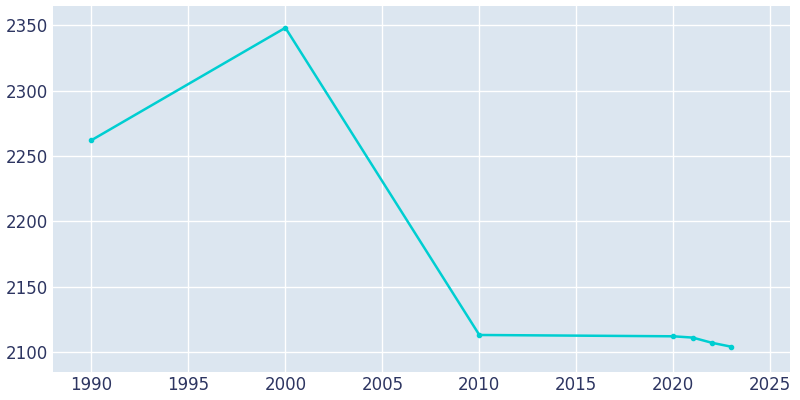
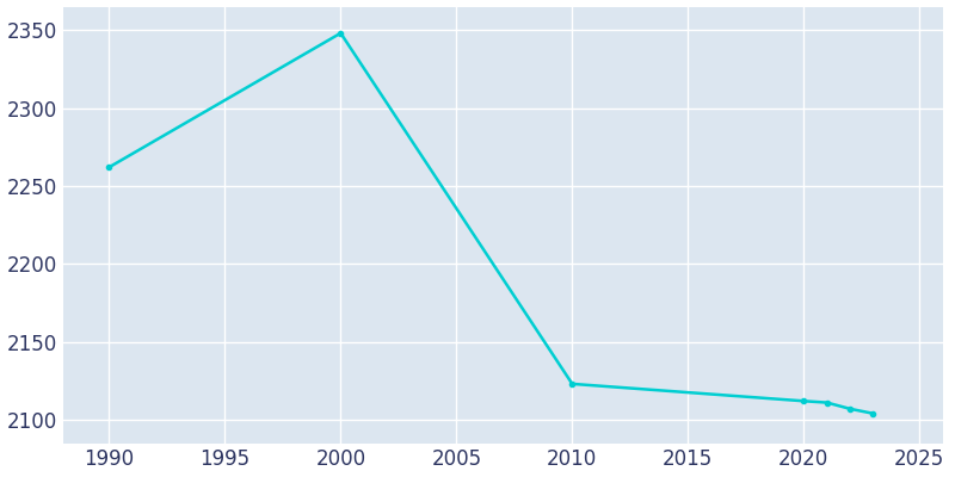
2010: 2113 -> 2123
